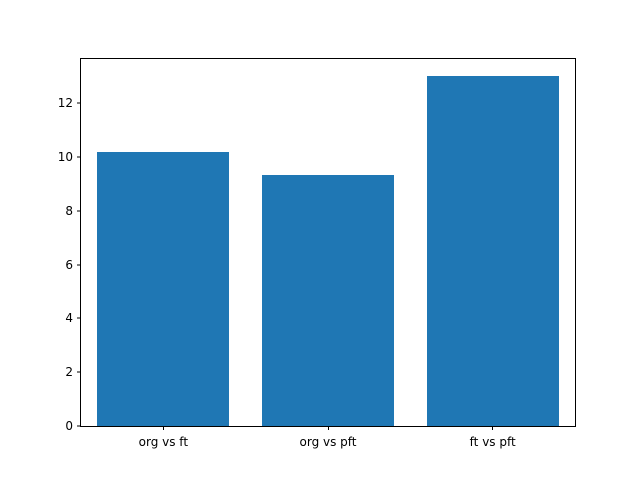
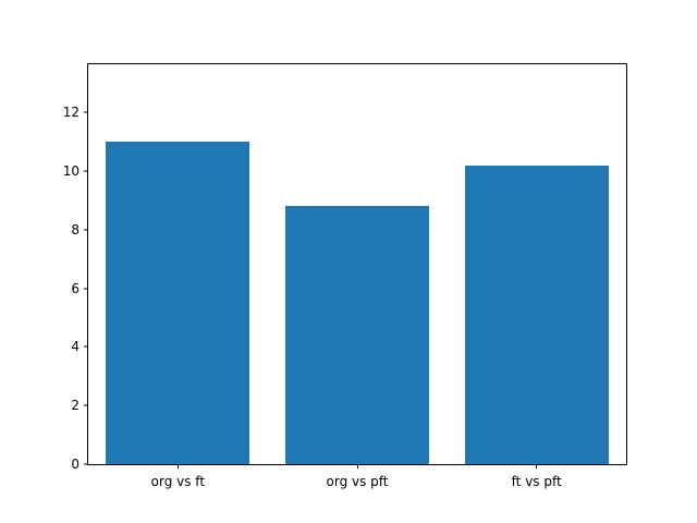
org vs ft: 10.2 -> 11.0
org vs pft: 9.3 -> 8.8
ft vs pft: 13.0 -> 10.2
